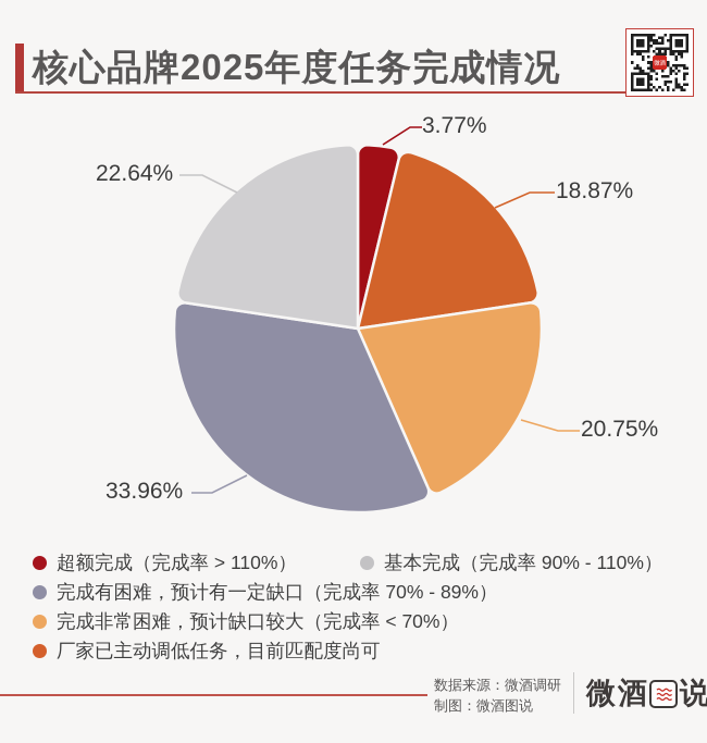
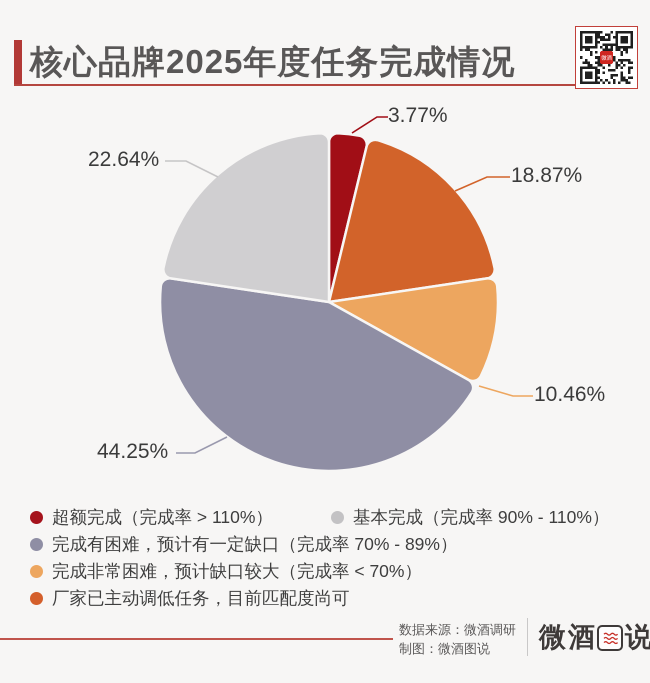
完成非常困难，预计缺口较大（完成率 < 70%）: 20.75% -> 10.46%
完成有困难，预计有一定缺口（完成率 70% - 89%）: 33.96% -> 44.25%
